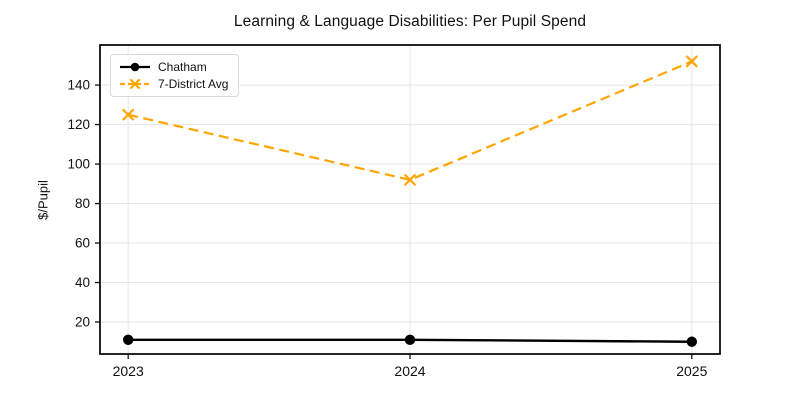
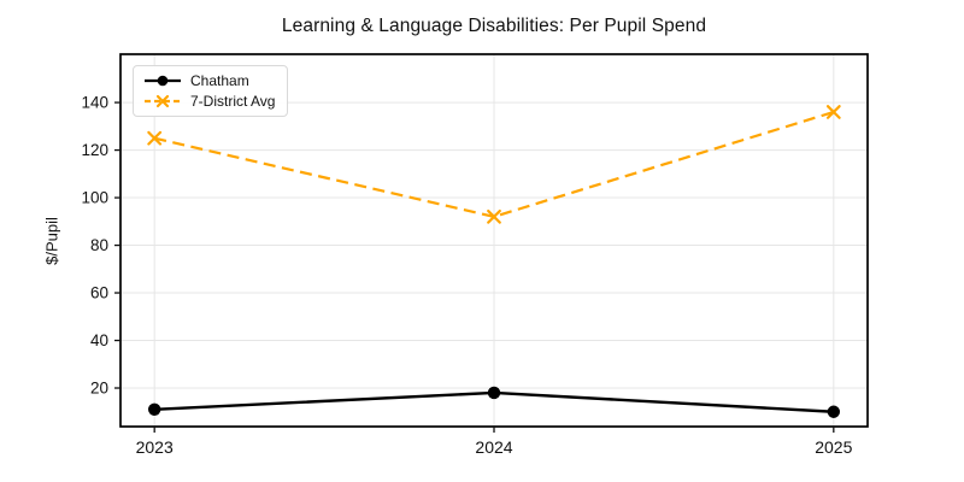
Chatham/2024: 11 -> 18
7-District Avg/2025: 152 -> 136
